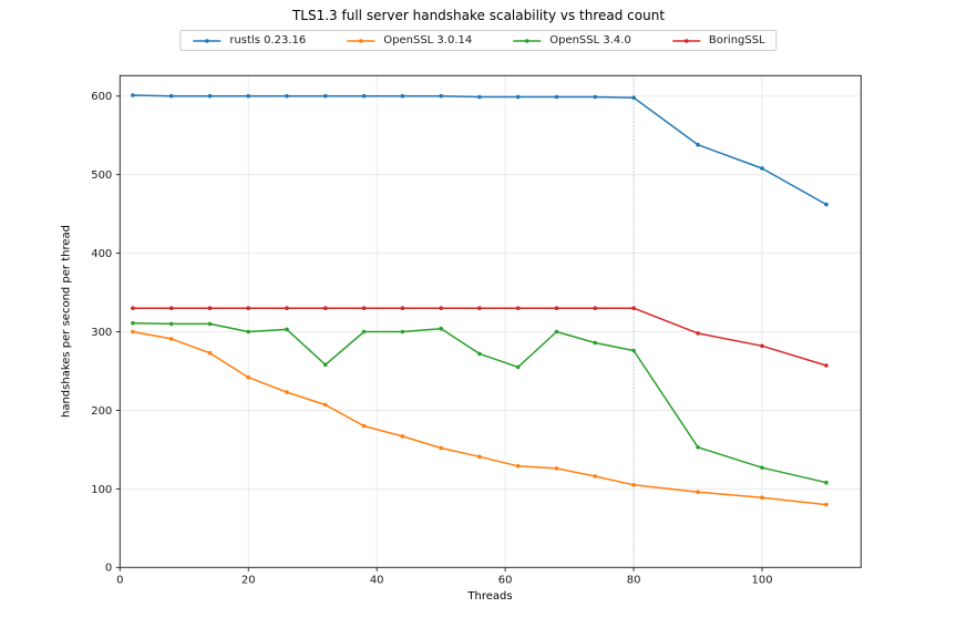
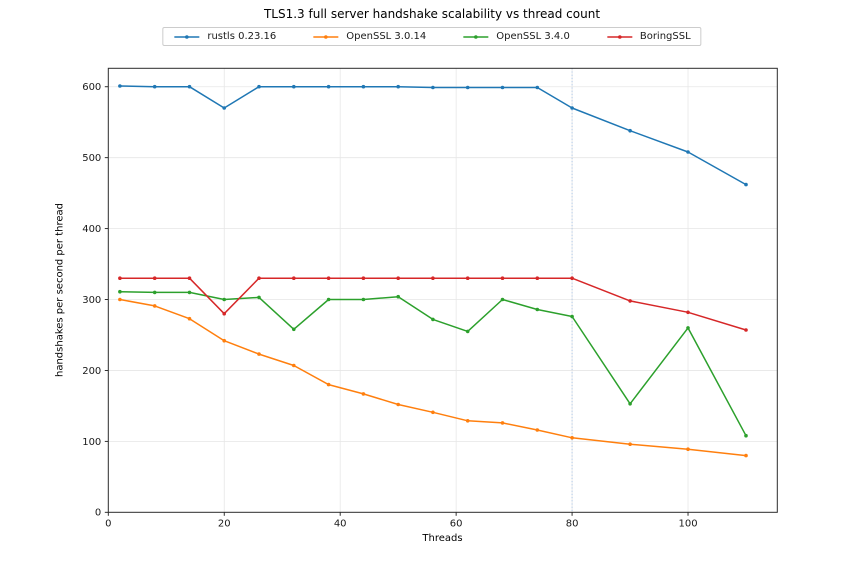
rustls 0.23.16/20: 600 -> 570
BoringSSL/20: 330 -> 280
rustls 0.23.16/80: 600 -> 570
OpenSSL 3.4.0/100: 130 -> 260
